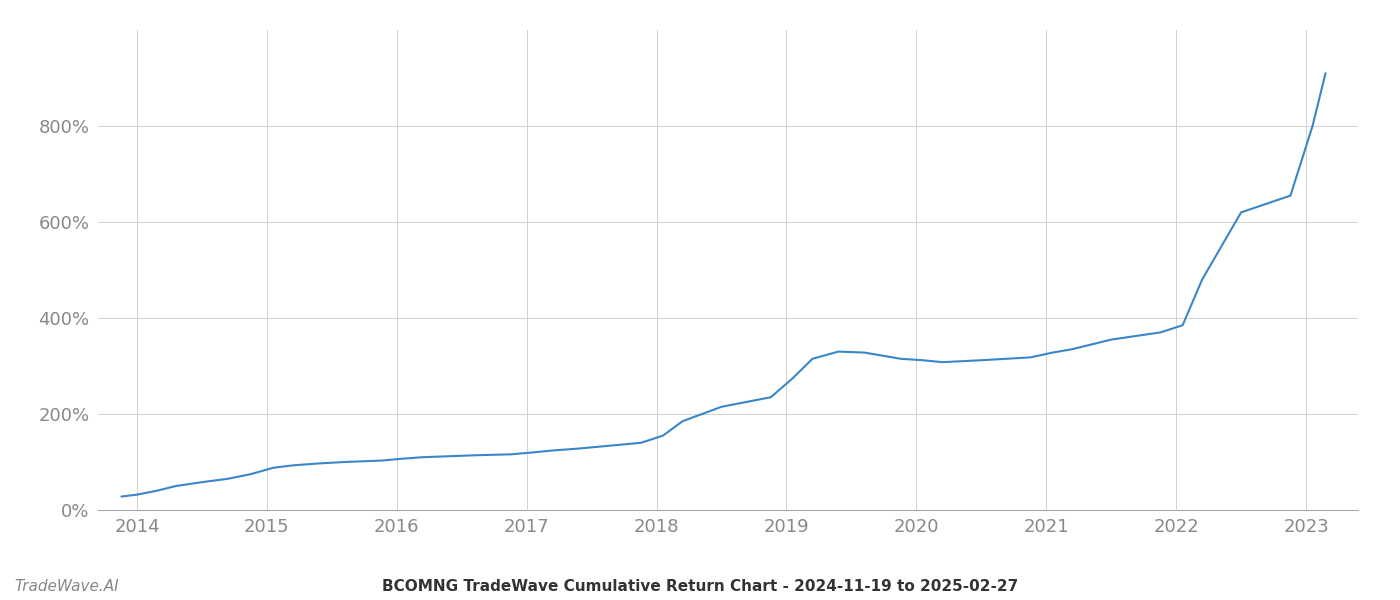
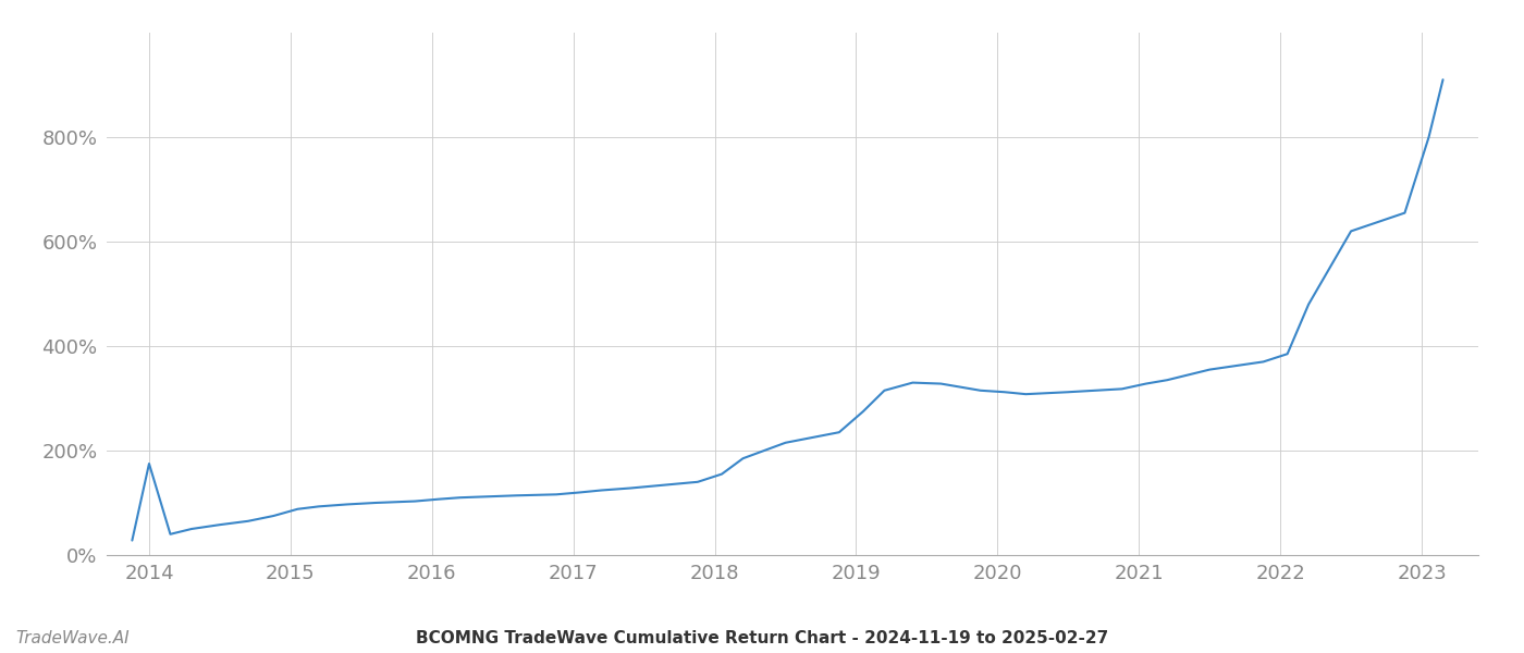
2014: 32% -> 175%
